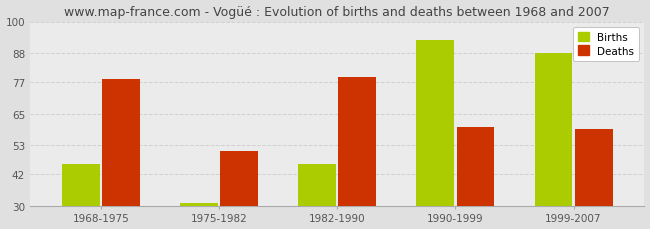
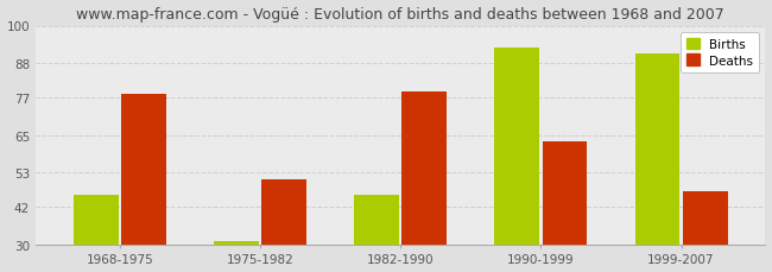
Deaths/1990-1999: 60 -> 63
Births/1999-2007: 88 -> 91
Deaths/1999-2007: 59 -> 47
